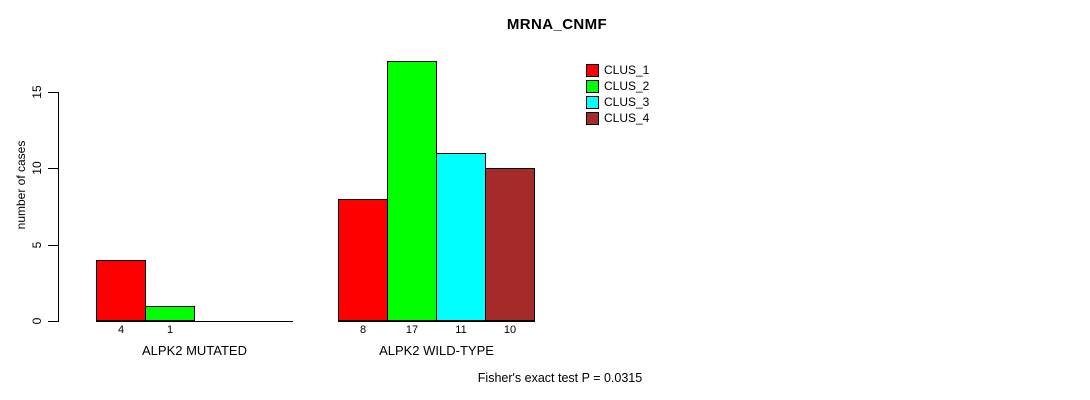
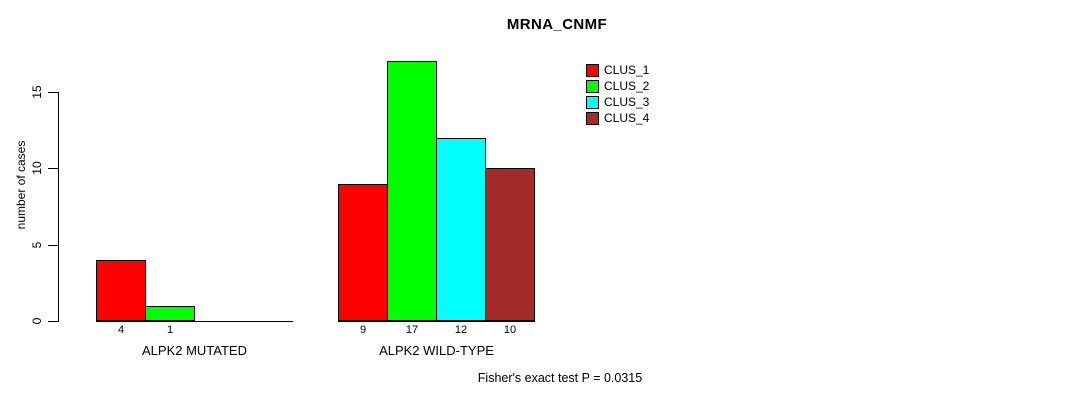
CLUS_1/ALPK2 WILD-TYPE: 8 -> 9
CLUS_3/ALPK2 WILD-TYPE: 11 -> 12
